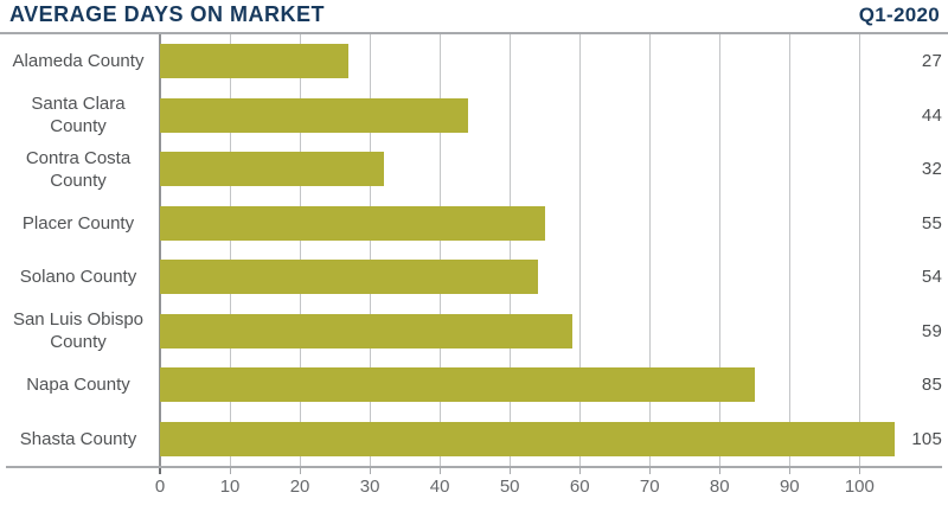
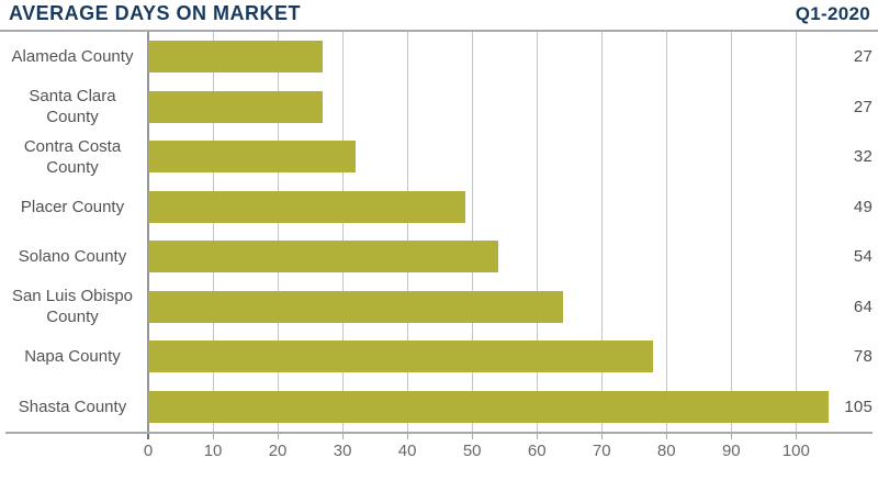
Santa Clara County: 44 -> 27
Placer County: 55 -> 49
San Luis Obispo County: 59 -> 64
Napa County: 85 -> 78
